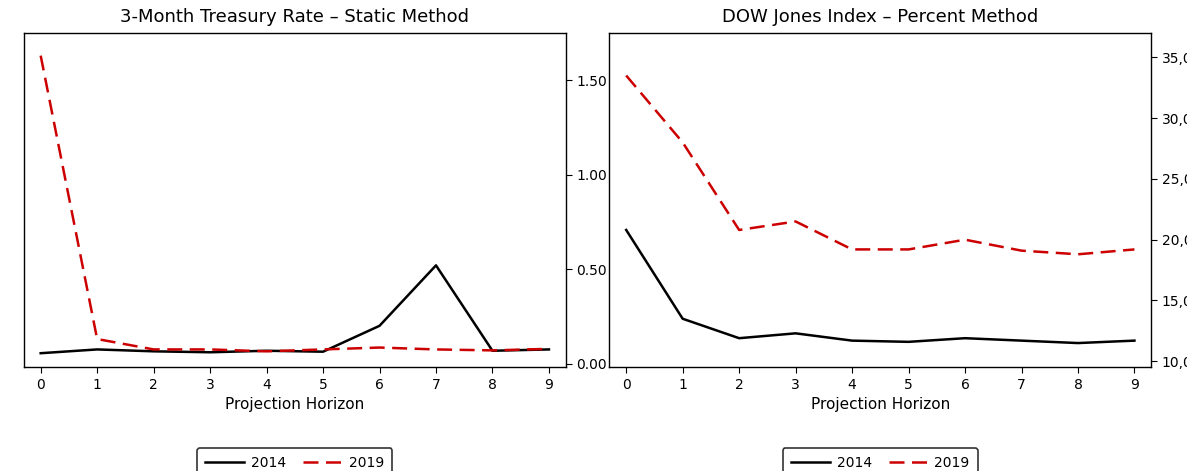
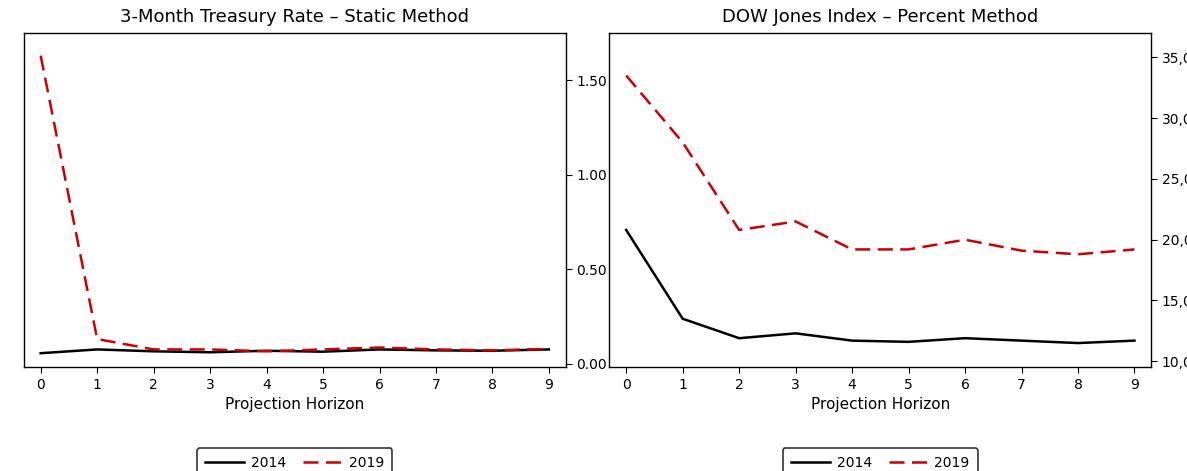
3-Month Treasury Rate – Static Method/2014/6: 0.20 -> 0.07
3-Month Treasury Rate – Static Method/2014/7: 0.52 -> 0.07
